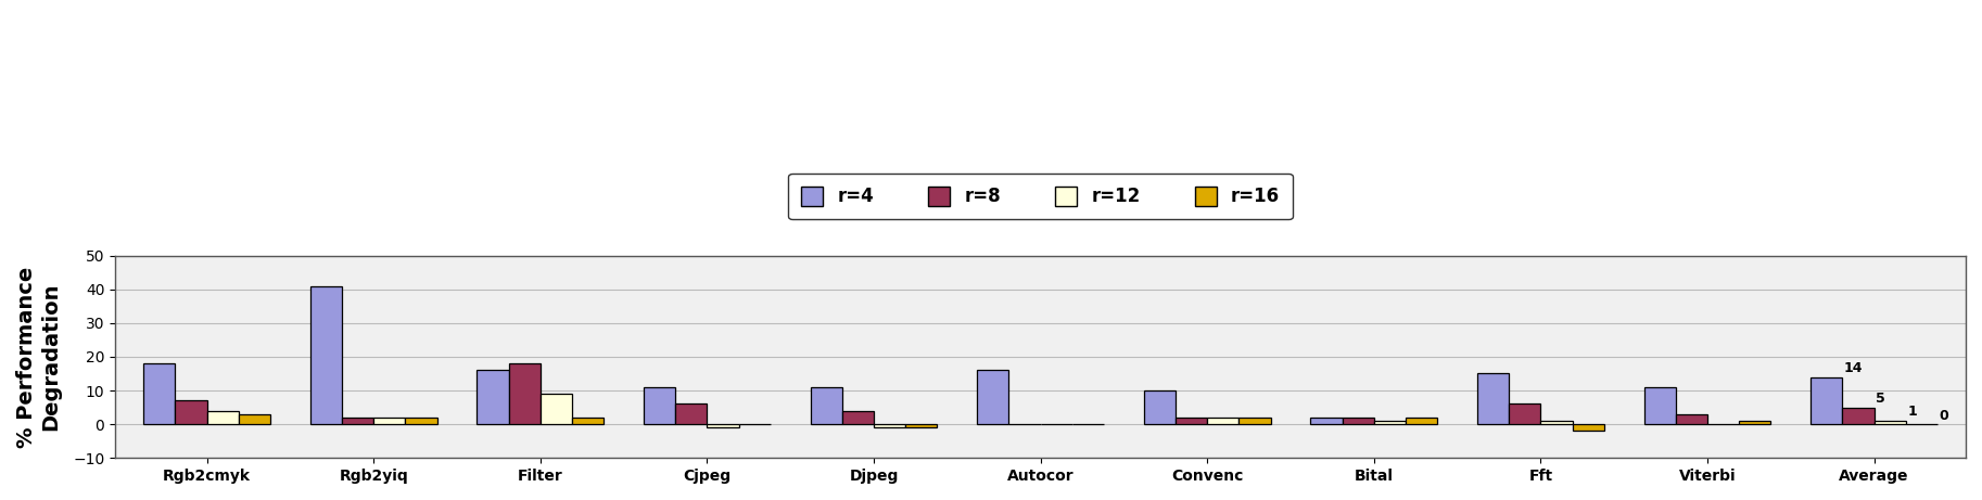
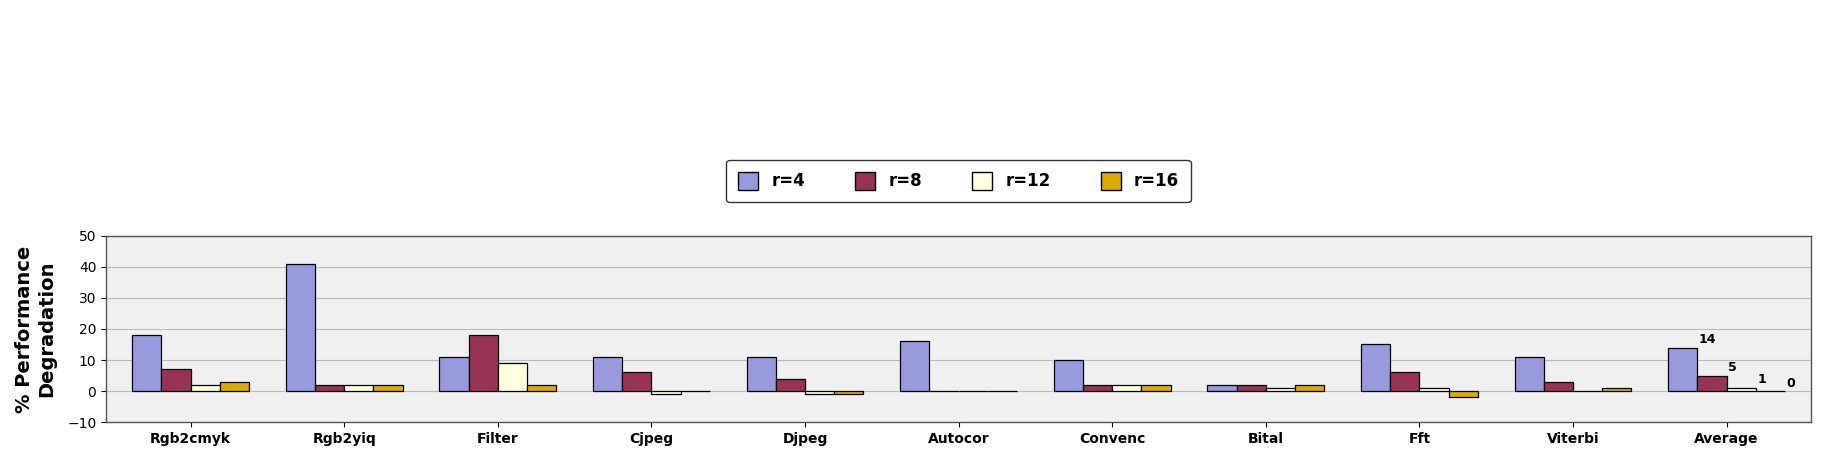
r=12/Rgb2cmyk: 4 -> 2
r=4/Filter: 16 -> 11
